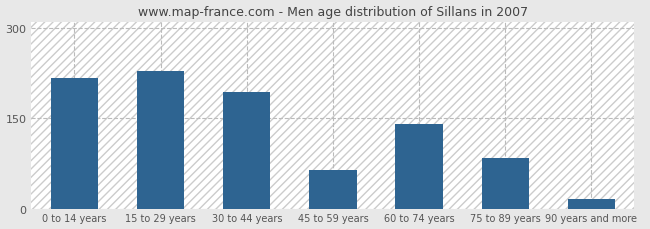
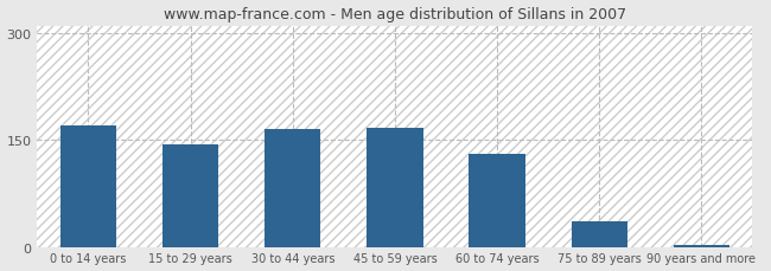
0 to 14 years: 216 -> 170
15 to 29 years: 228 -> 143
30 to 44 years: 194 -> 165
45 to 59 years: 64 -> 167
60 to 74 years: 140 -> 130
75 to 89 years: 84 -> 35
90 years and more: 16 -> 3
